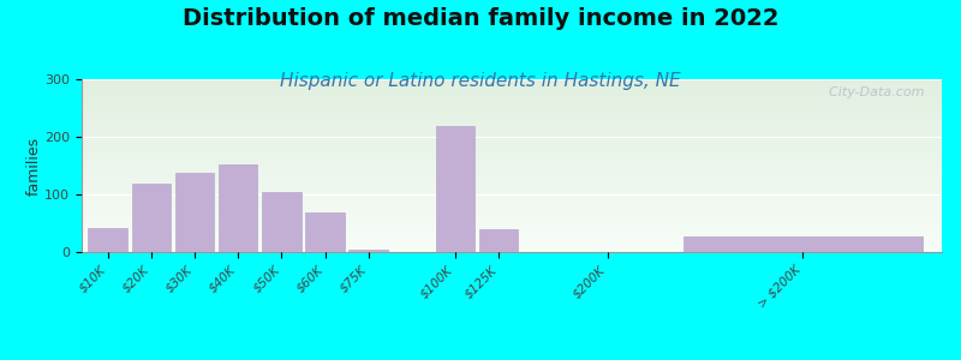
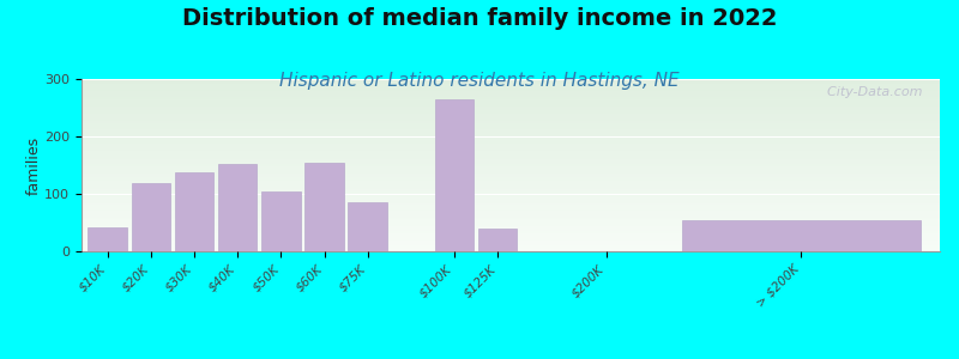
$60K: 68 -> 155
$75K: 5 -> 85
$100K: 218 -> 265
> $200K: 28 -> 55
